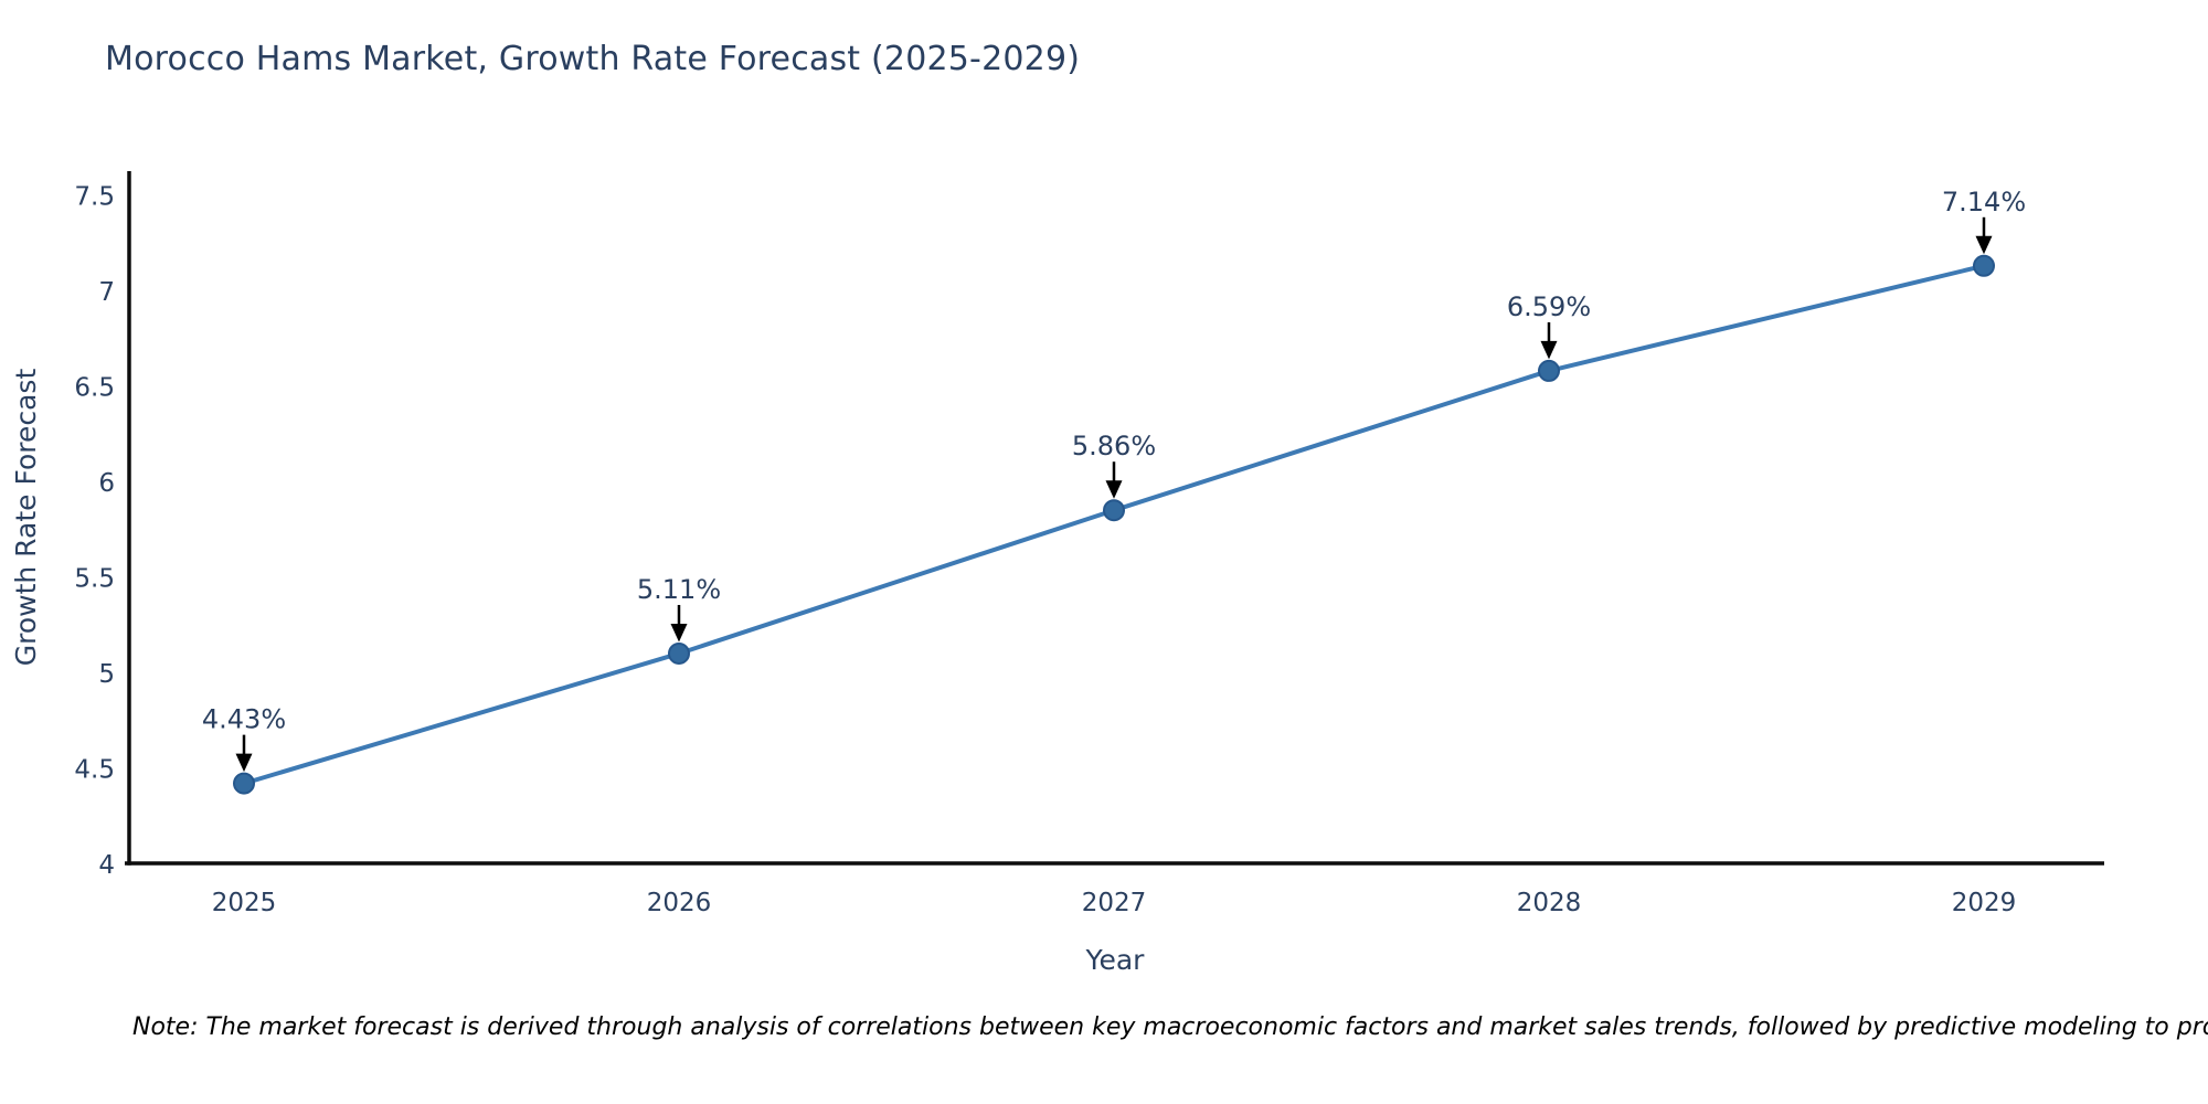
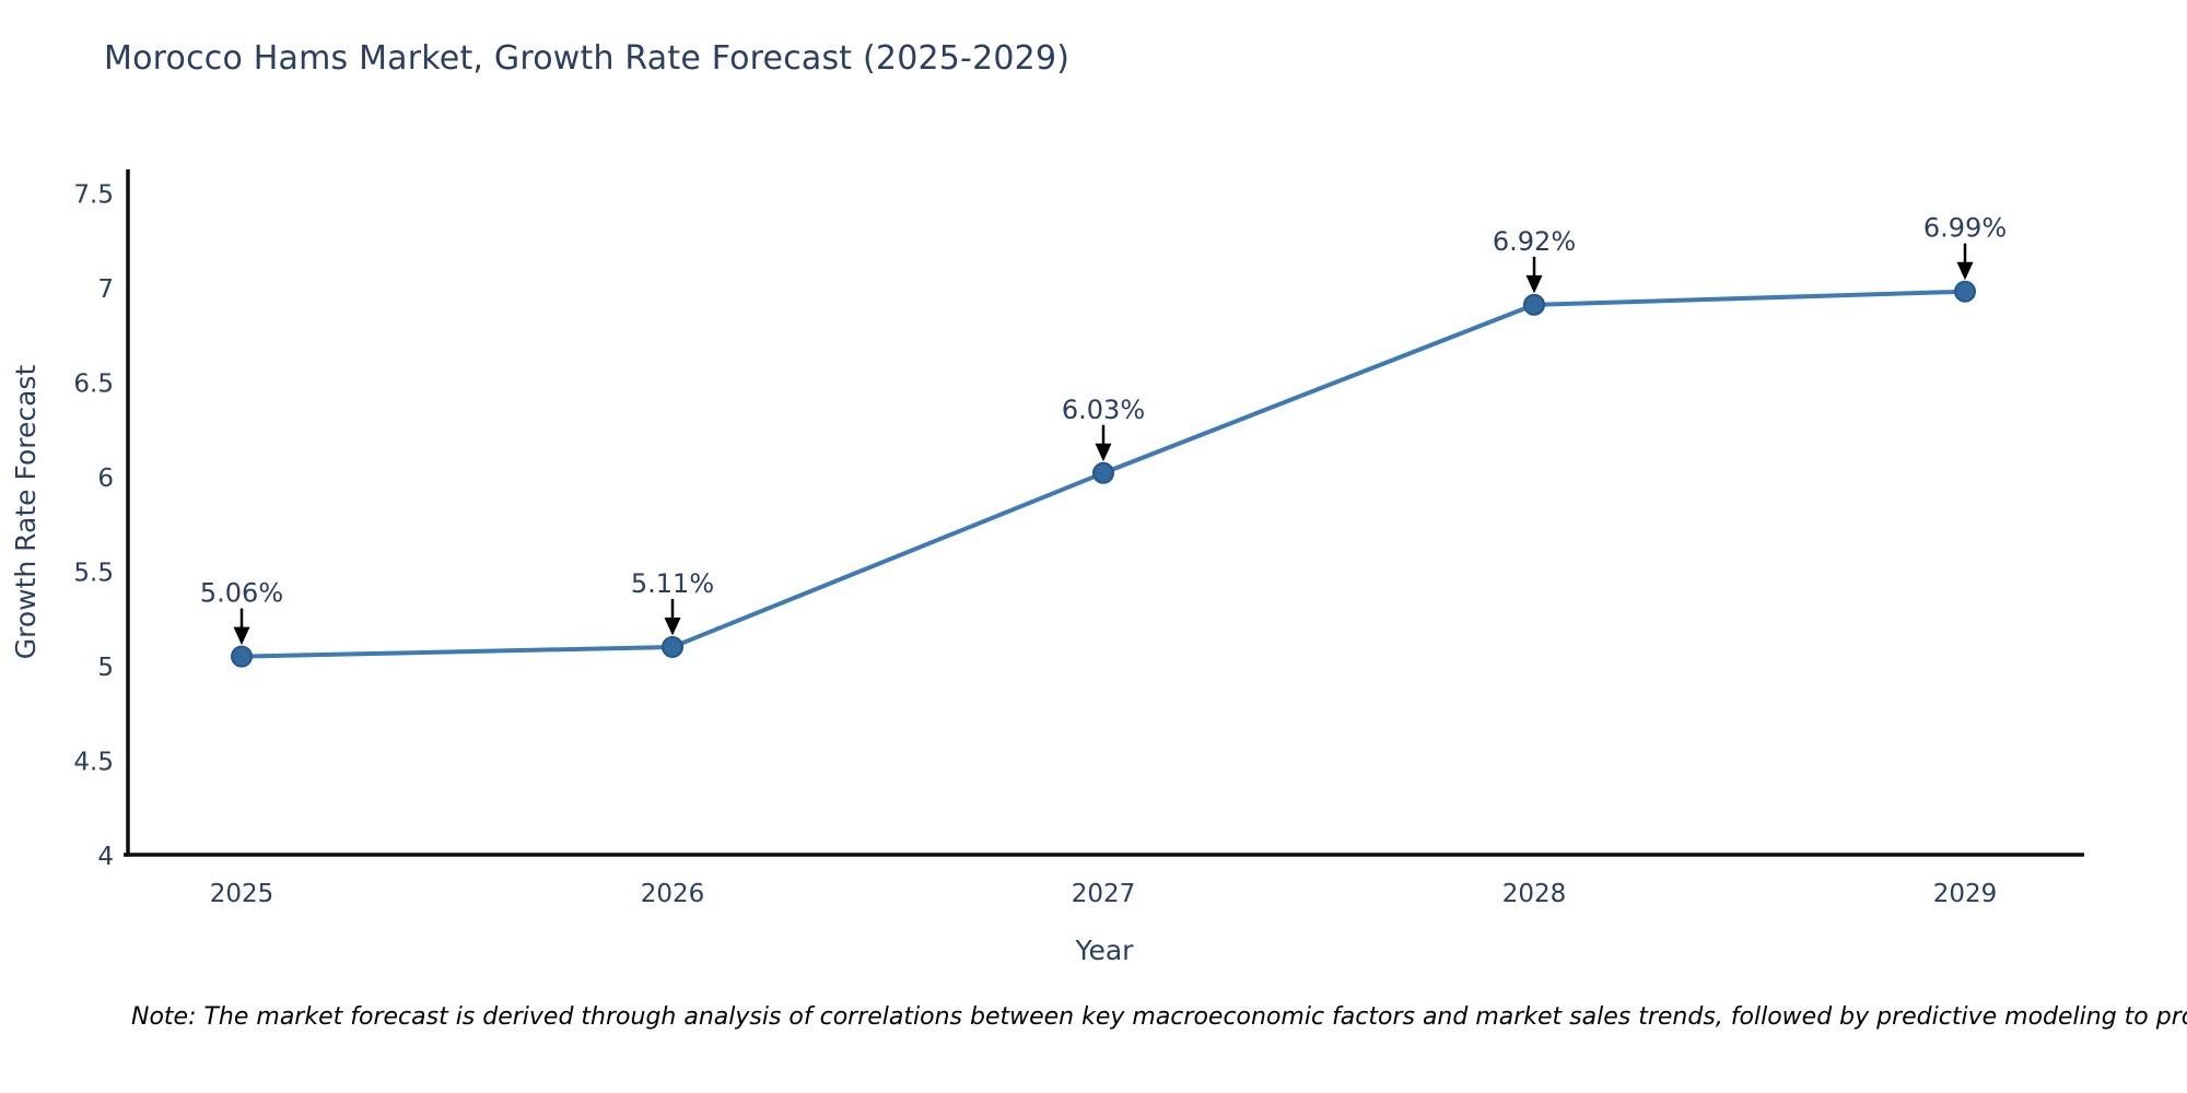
2025: 4.43% -> 5.06%
2027: 5.86% -> 6.03%
2028: 6.59% -> 6.92%
2029: 7.14% -> 6.99%
